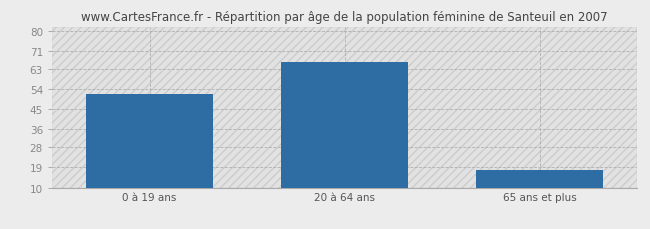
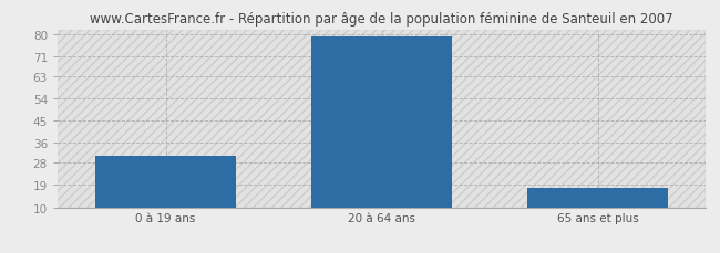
0 à 19 ans: 52 -> 31
20 à 64 ans: 66 -> 79
